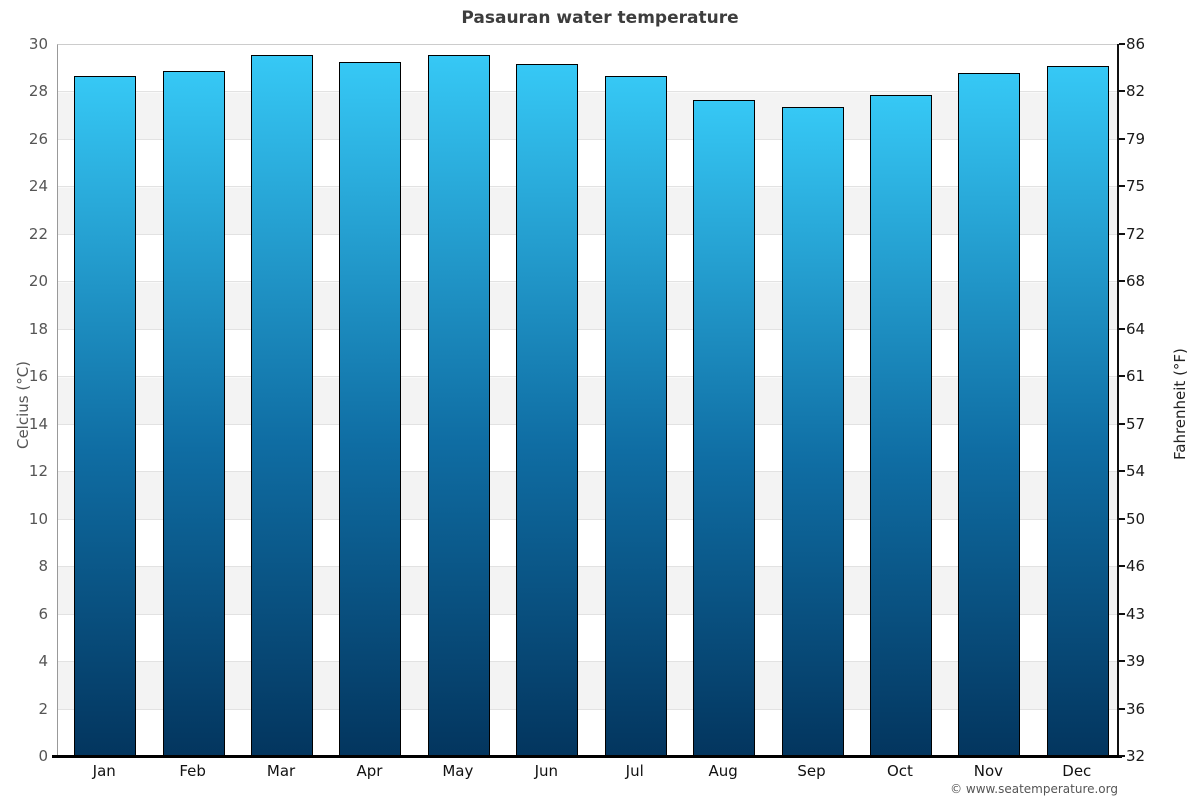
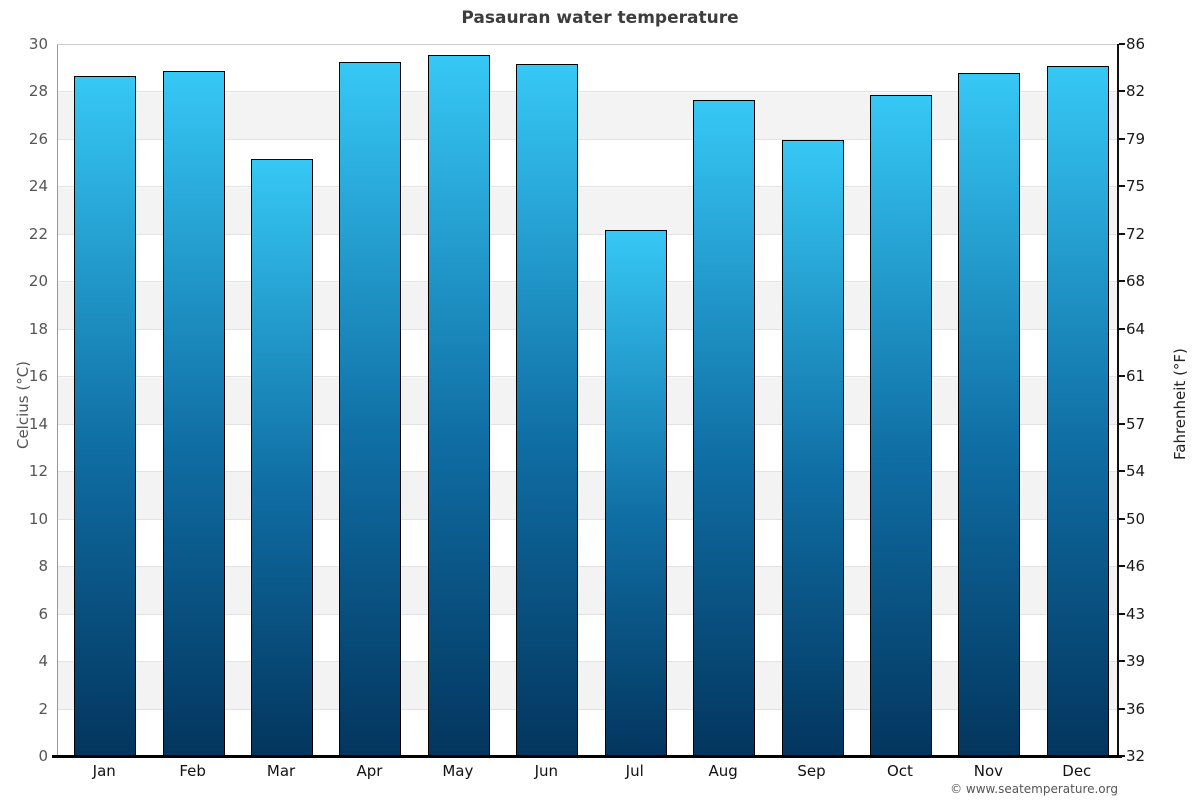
Mar: 29.6 -> 25.2
Jul: 28.7 -> 22.2
Sep: 27.4 -> 26.0
